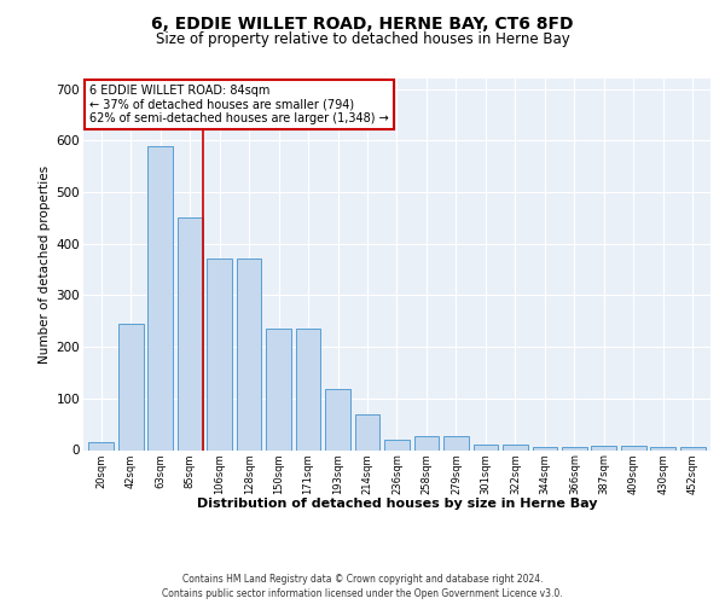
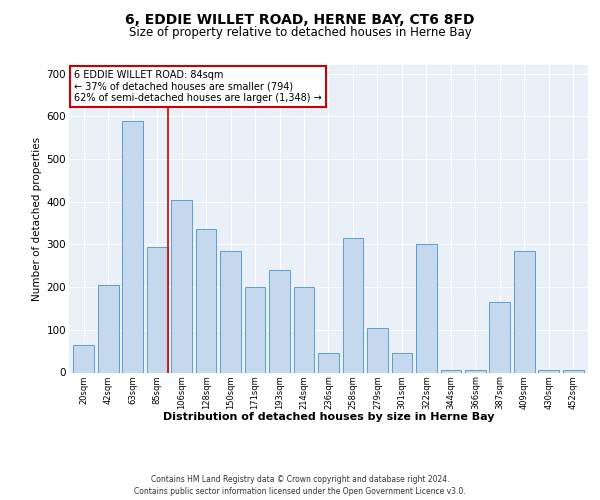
20sqm: 15 -> 65
42sqm: 245 -> 205
85sqm: 450 -> 295
106sqm: 372 -> 405
128sqm: 372 -> 335
150sqm: 235 -> 285
171sqm: 235 -> 200
193sqm: 118 -> 240
214sqm: 68 -> 200
236sqm: 20 -> 45
258sqm: 28 -> 315
279sqm: 28 -> 105
301sqm: 11 -> 45
322sqm: 11 -> 300
387sqm: 8 -> 165
409sqm: 8 -> 285
